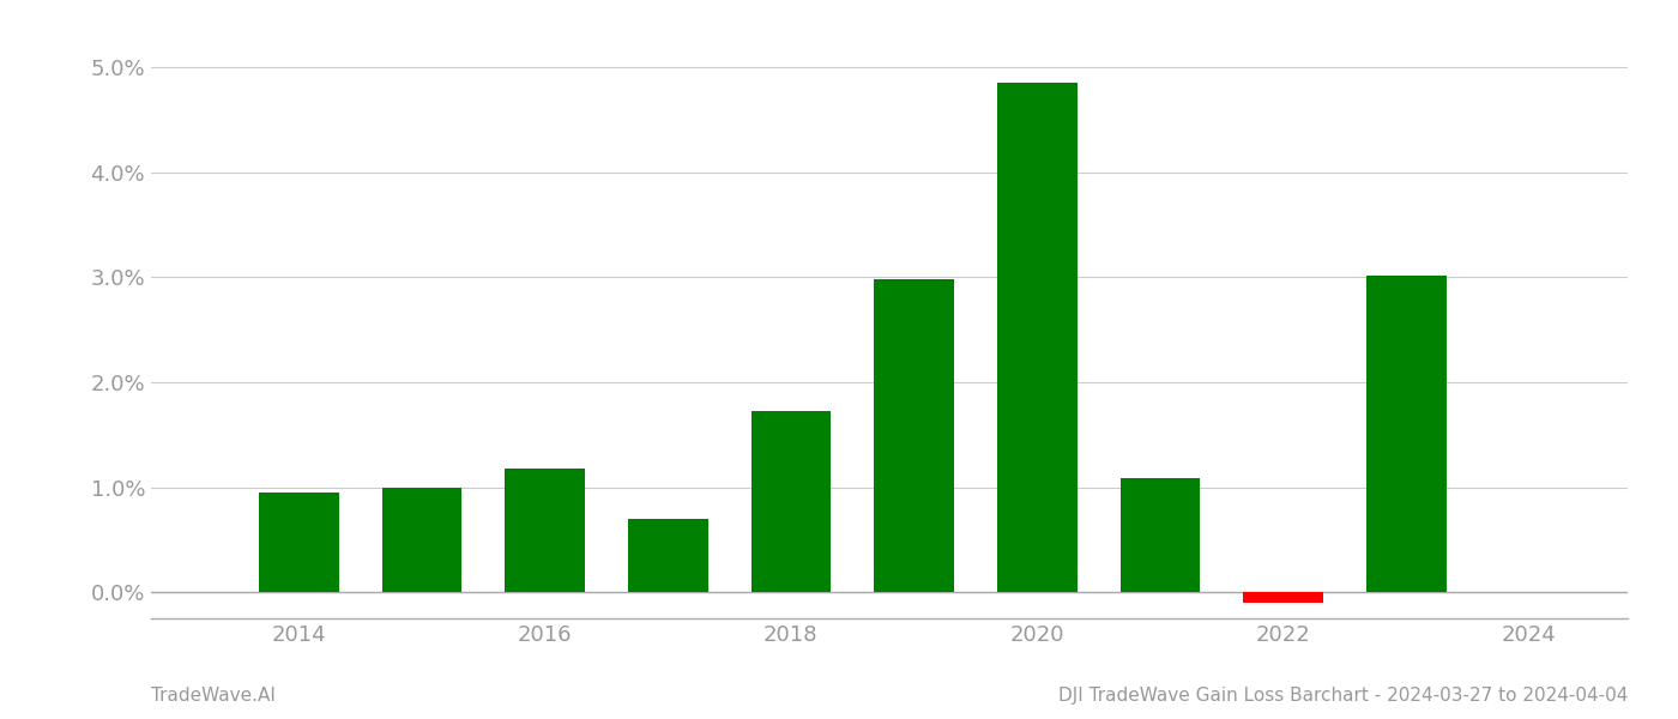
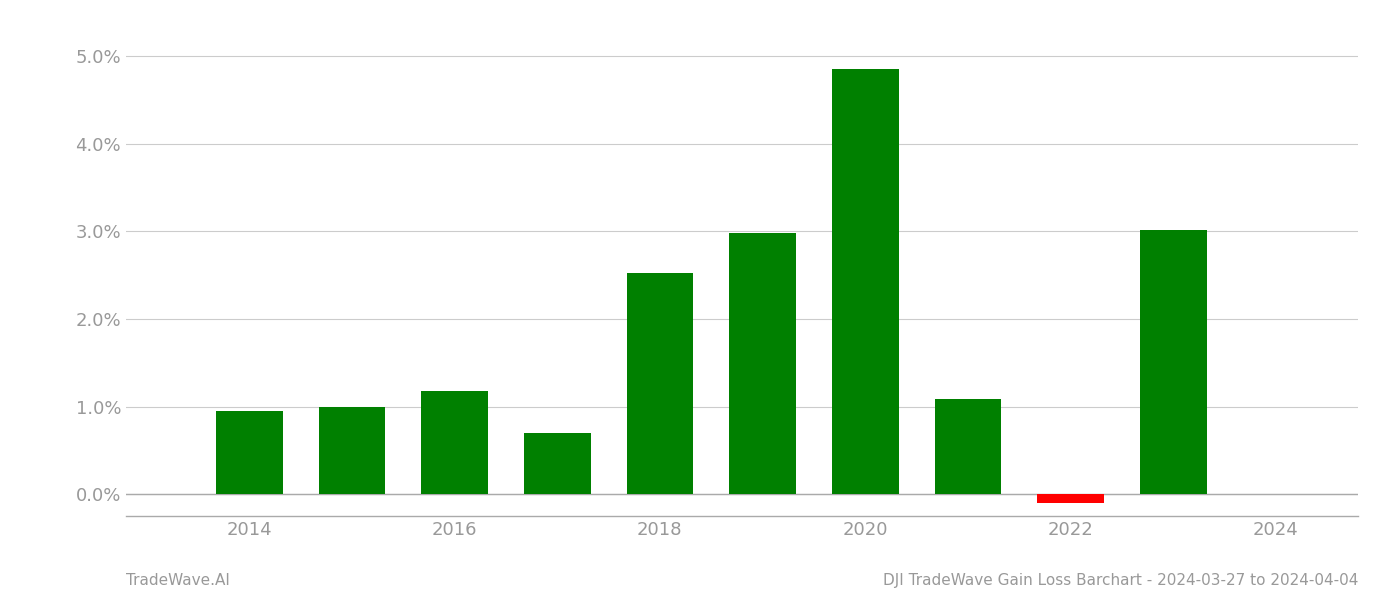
2018: 1.73% -> 2.52%
